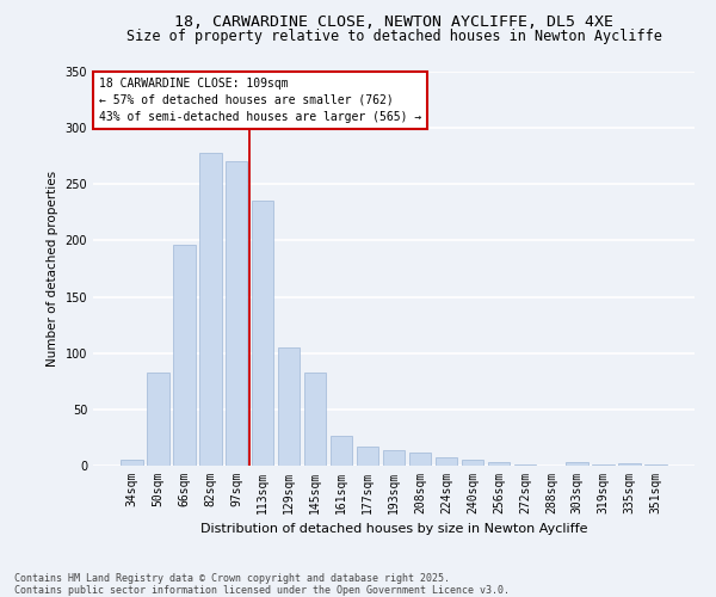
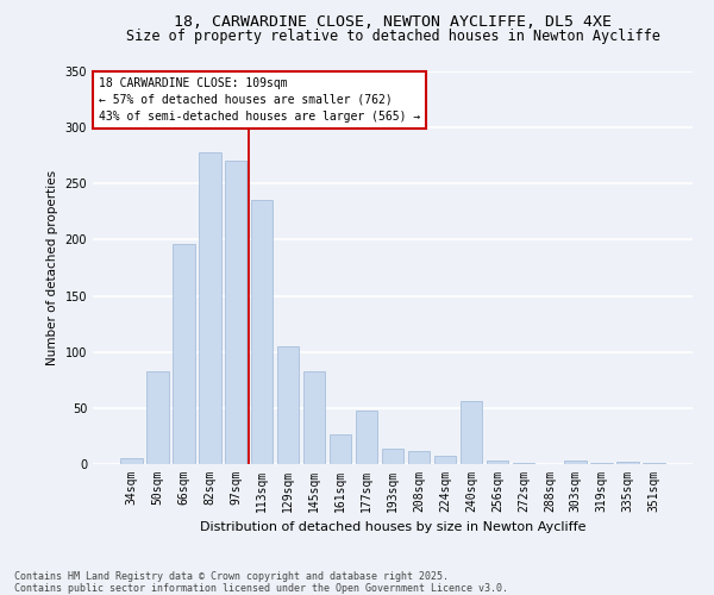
177sqm: 17 -> 48
240sqm: 5 -> 56
